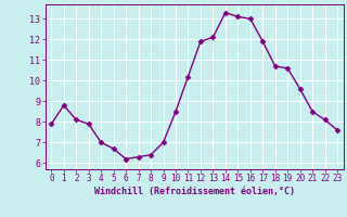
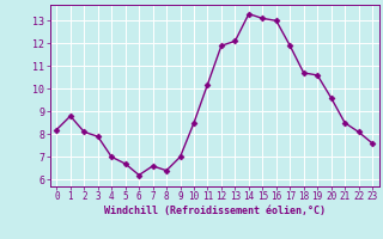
0: 7.9 -> 8.2
7: 6.3 -> 6.6
